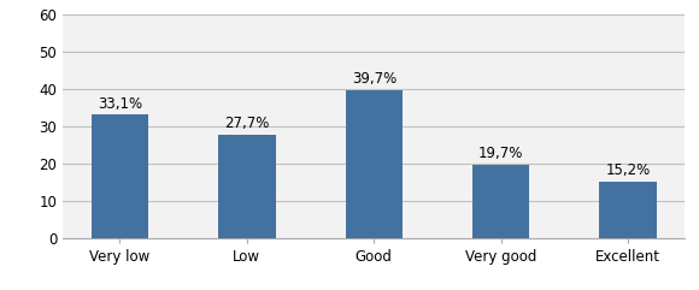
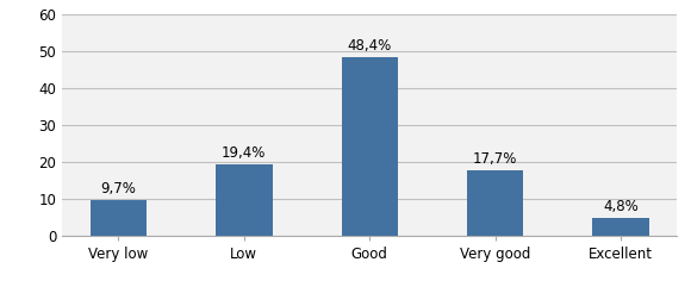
Very low: 33,1% -> 9,7%
Low: 27,7% -> 19,4%
Good: 39,7% -> 48,4%
Very good: 19,7% -> 17,7%
Excellent: 15,2% -> 4,8%
